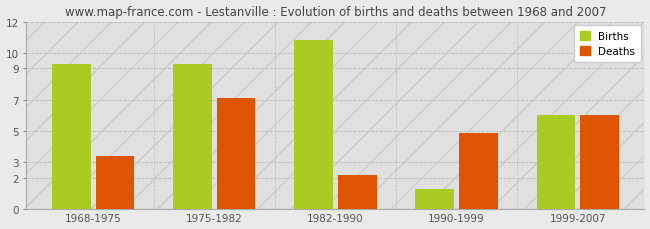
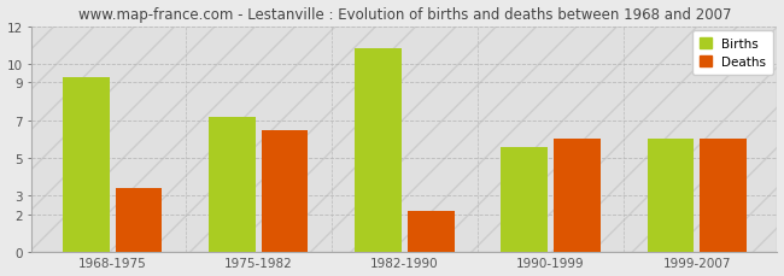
Births/1975-1982: 9.3 -> 7.2
Deaths/1975-1982: 7.1 -> 6.5
Births/1990-1999: 1.3 -> 5.6
Deaths/1990-1999: 4.9 -> 6.0
